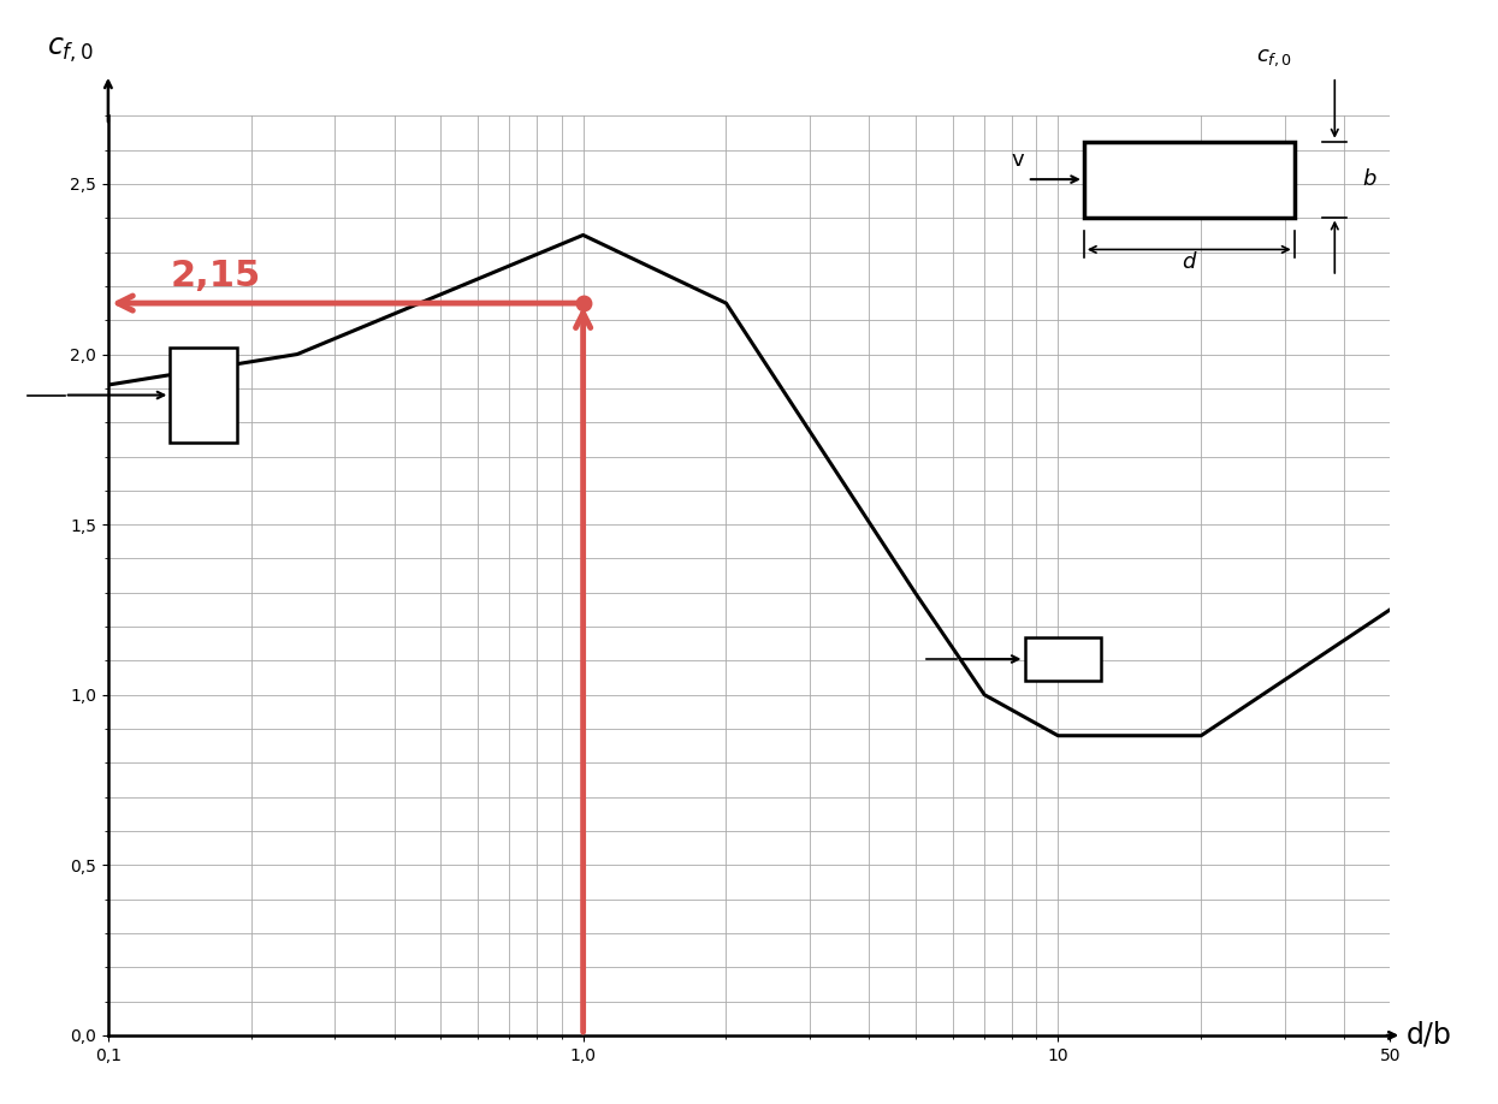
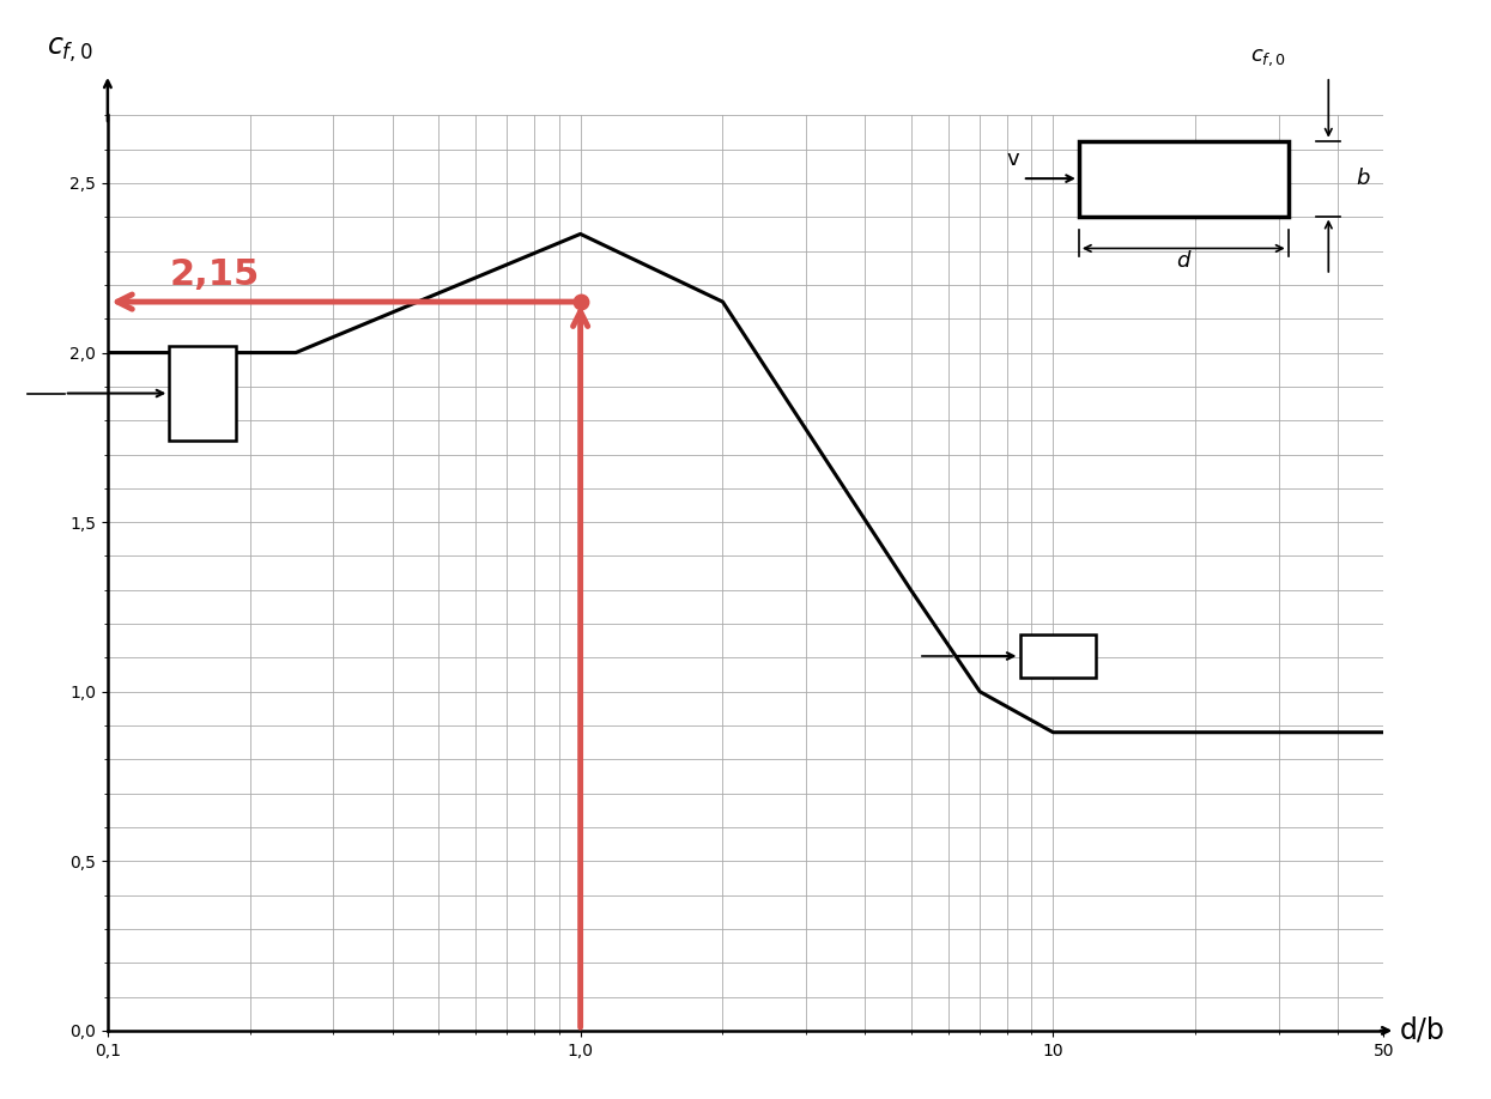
0,1: 1,91 -> 2,00
50: 1,25 -> 0,88
